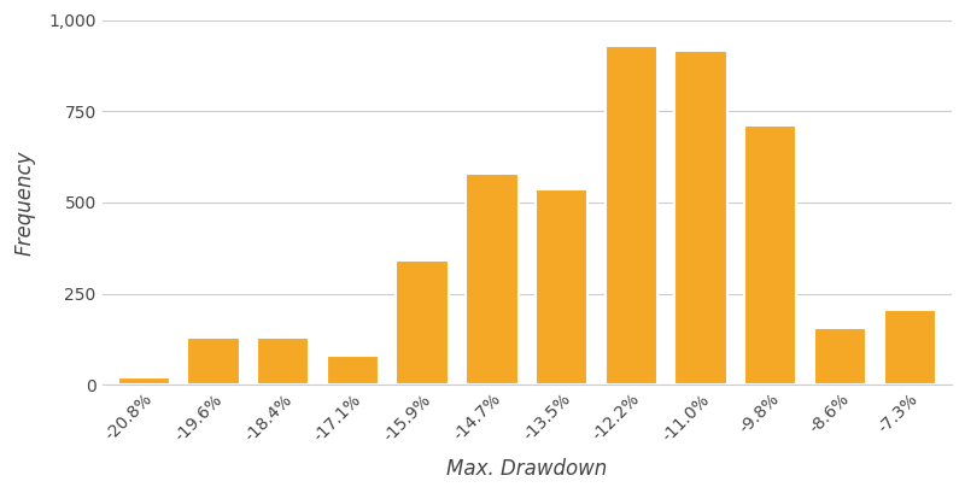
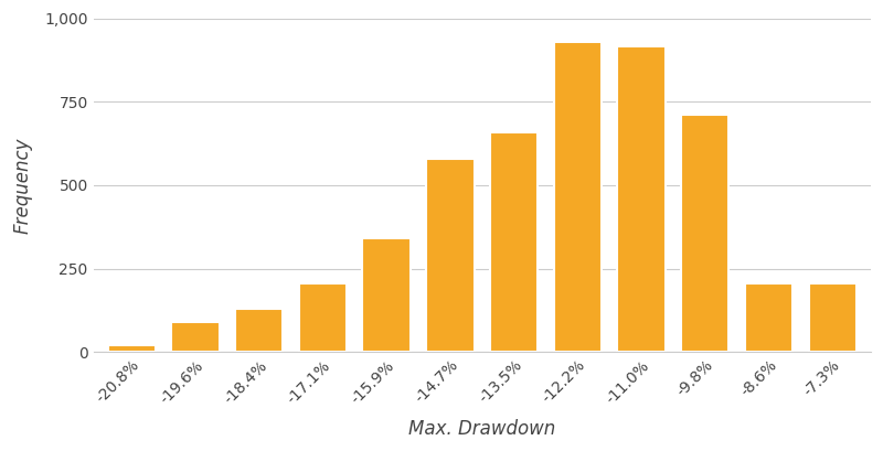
-19.6%: 130 -> 90
-17.1%: 80 -> 205
-13.5%: 535 -> 660
-8.6%: 155 -> 205
